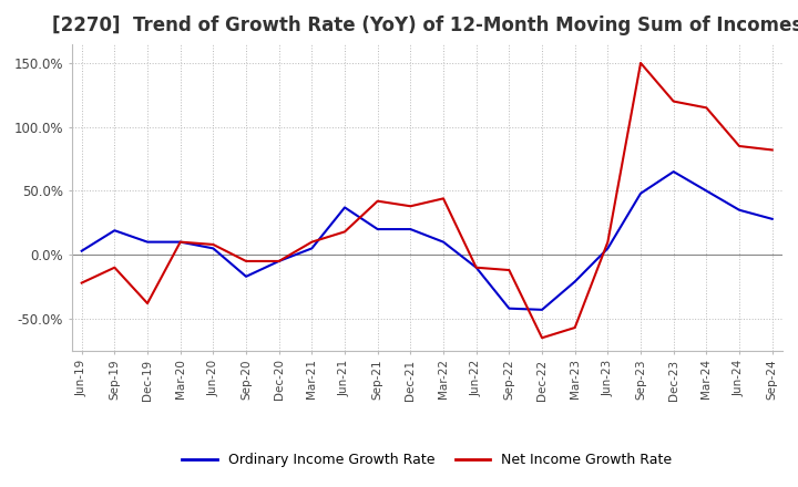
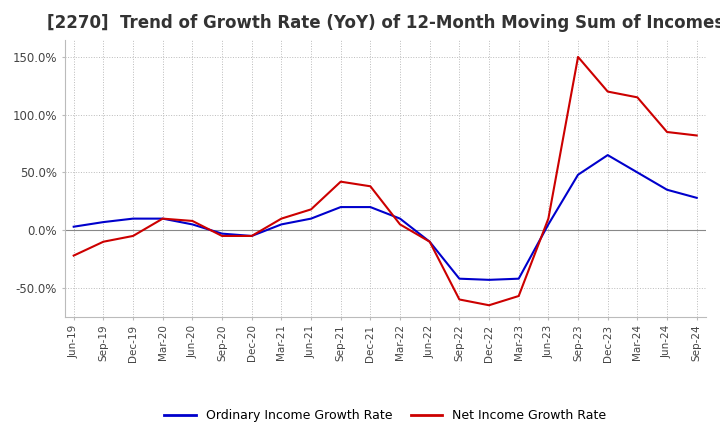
Ordinary Income Growth Rate/Sep-19: 19% -> 7%
Net Income Growth Rate/Dec-19: -38% -> -5%
Ordinary Income Growth Rate/Sep-20: -17% -> -3%
Ordinary Income Growth Rate/Jun-21: 37% -> 10%
Net Income Growth Rate/Mar-22: 44% -> 5%
Net Income Growth Rate/Sep-22: -12% -> -60%
Ordinary Income Growth Rate/Mar-23: -21% -> -42%
